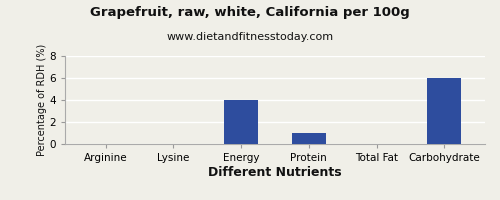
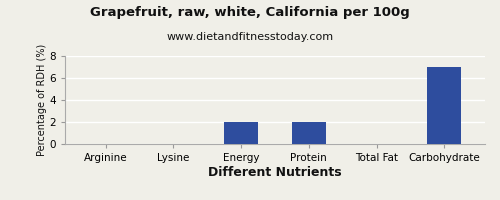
Energy: 4 -> 2
Protein: 1 -> 2
Carbohydrate: 6 -> 7
